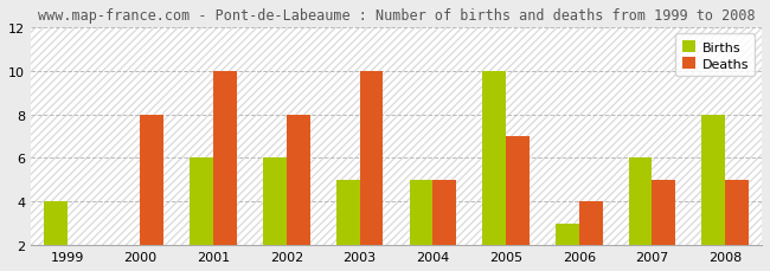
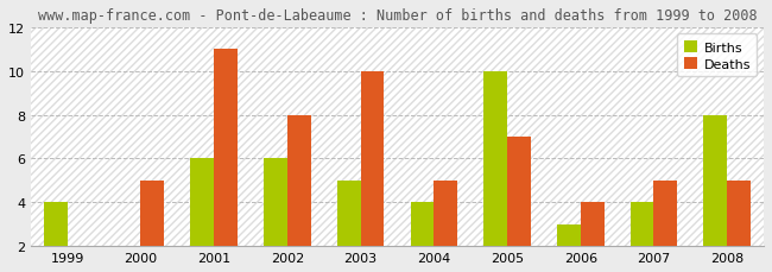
Deaths/2000: 8 -> 5
Deaths/2001: 10 -> 11
Births/2004: 5 -> 4
Births/2007: 6 -> 4
